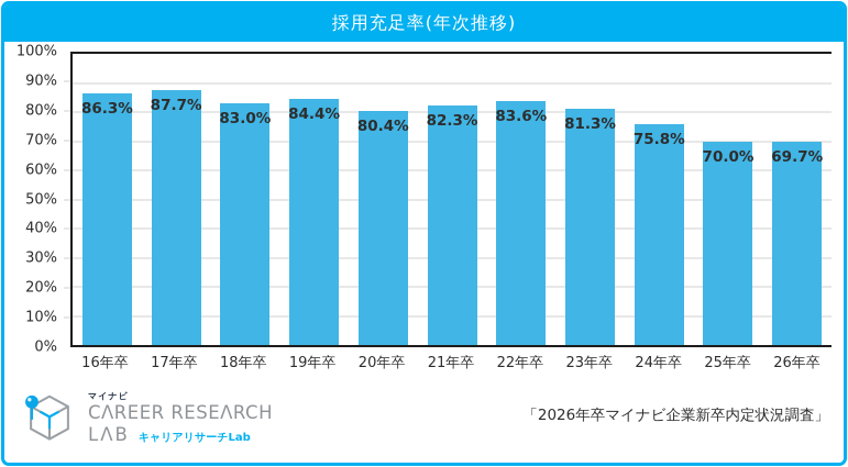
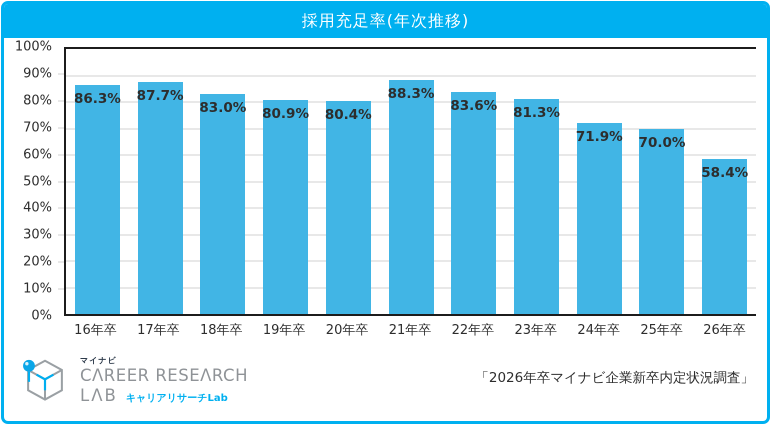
19年卒: 84.4% -> 80.9%
21年卒: 82.3% -> 88.3%
24年卒: 75.8% -> 71.9%
26年卒: 69.7% -> 58.4%
